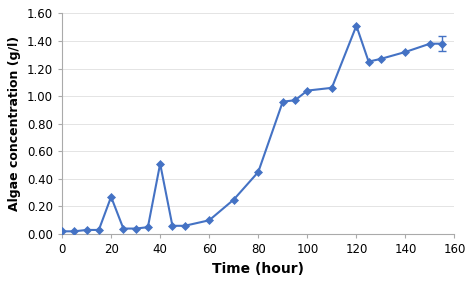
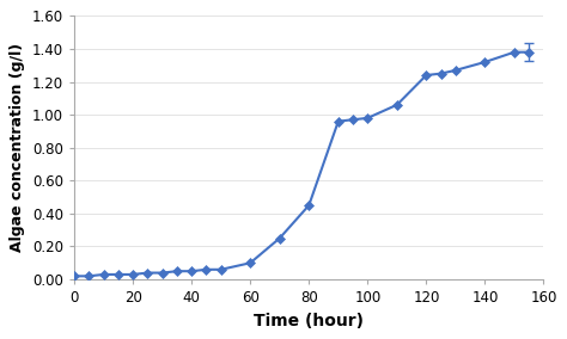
20: 0.27 -> 0.03
40: 0.51 -> 0.05
100: 1.04 -> 0.98
120: 1.51 -> 1.24
